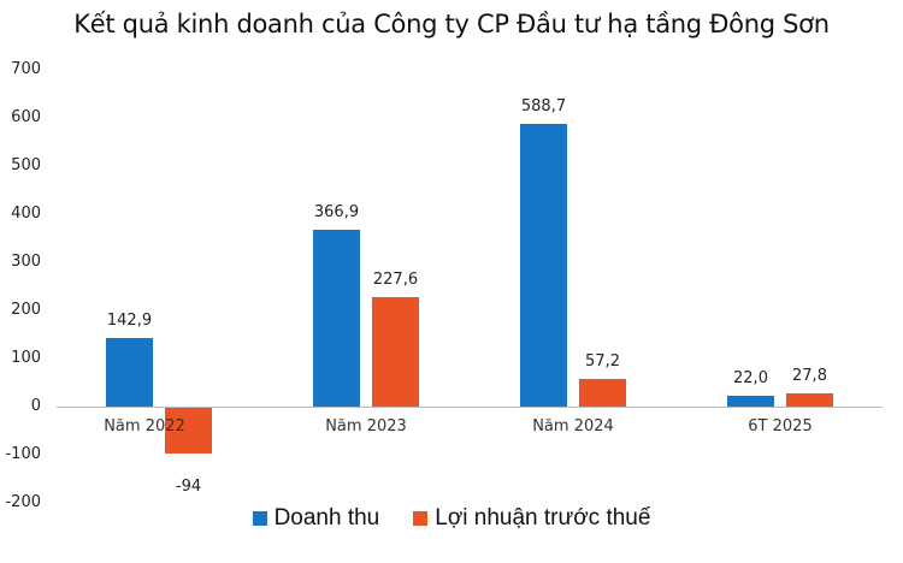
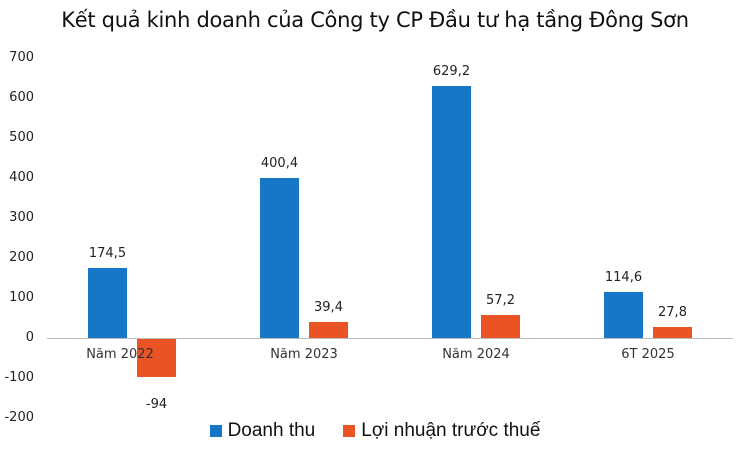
Doanh thu/Năm 2022: 142,9 -> 174,5
Doanh thu/Năm 2023: 366,9 -> 400,4
Lợi nhuận trước thuế/Năm 2023: 227,6 -> 39,4
Doanh thu/Năm 2024: 588,7 -> 629,2
Doanh thu/6T 2025: 22,0 -> 114,6
